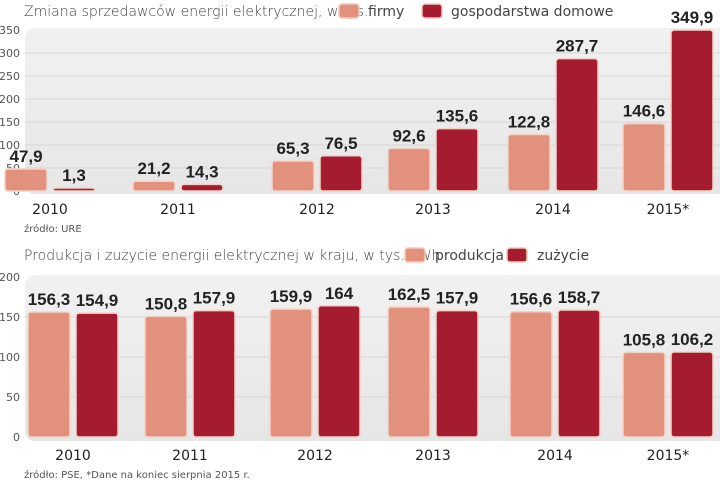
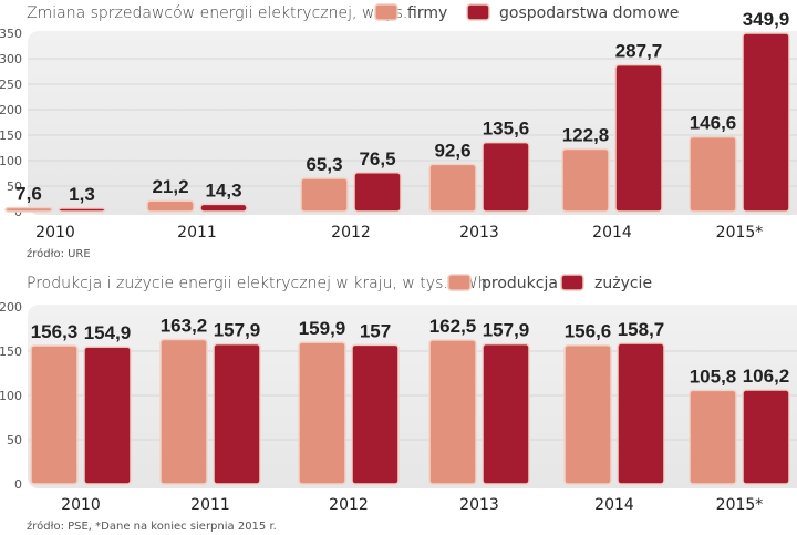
Zmiana sprzedawców energii elektrycznej, w tys./firmy/2010: 47,9 -> 7,6
Produkcja i zużycie energii elektrycznej w kraju, w tys. TWh/produkcja/2011: 150,8 -> 163,2
Produkcja i zużycie energii elektrycznej w kraju, w tys. TWh/zużycie/2012: 164 -> 157
